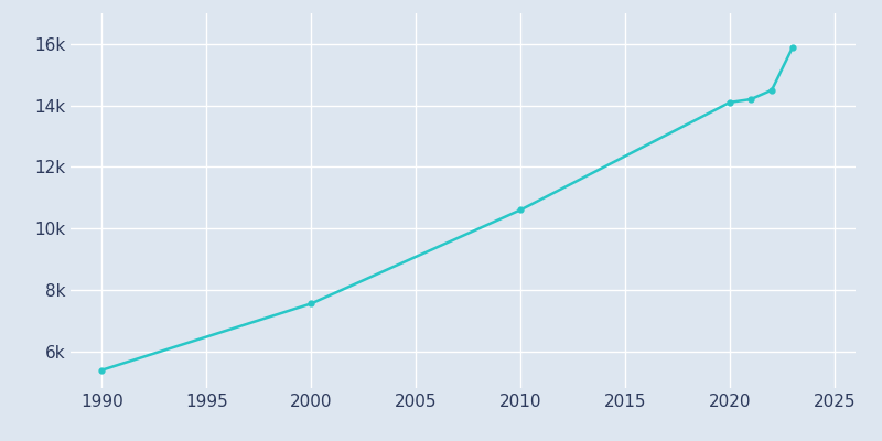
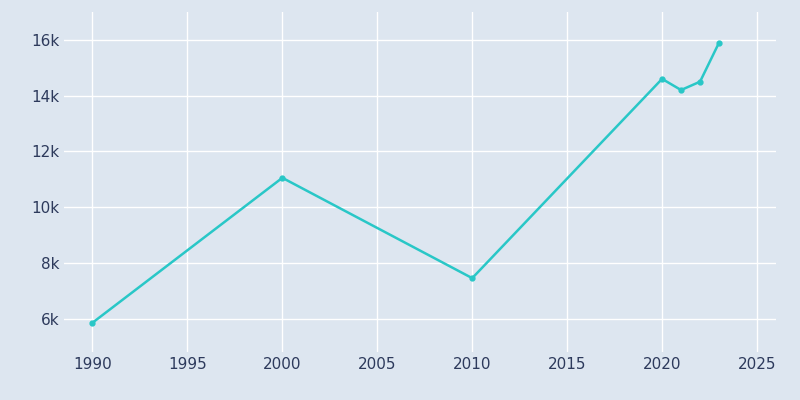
1990: 5.39k -> 5.85k
2000: 7.55k -> 11.05k
2010: 10.60k -> 7.45k
2020: 14.10k -> 14.60k
